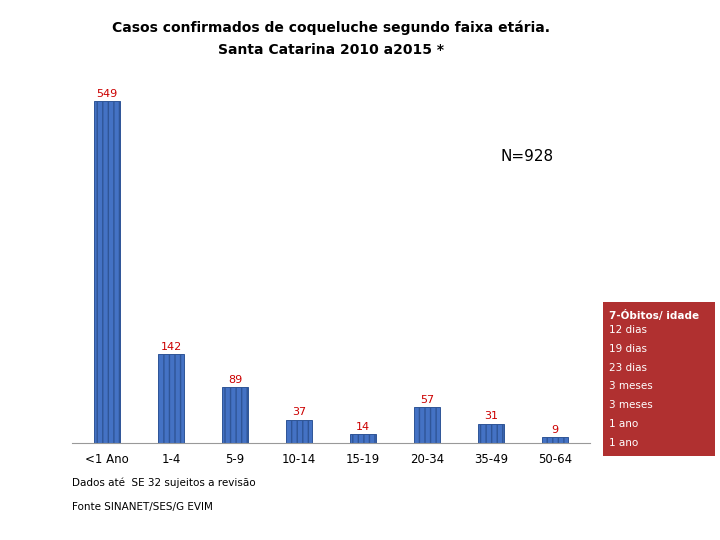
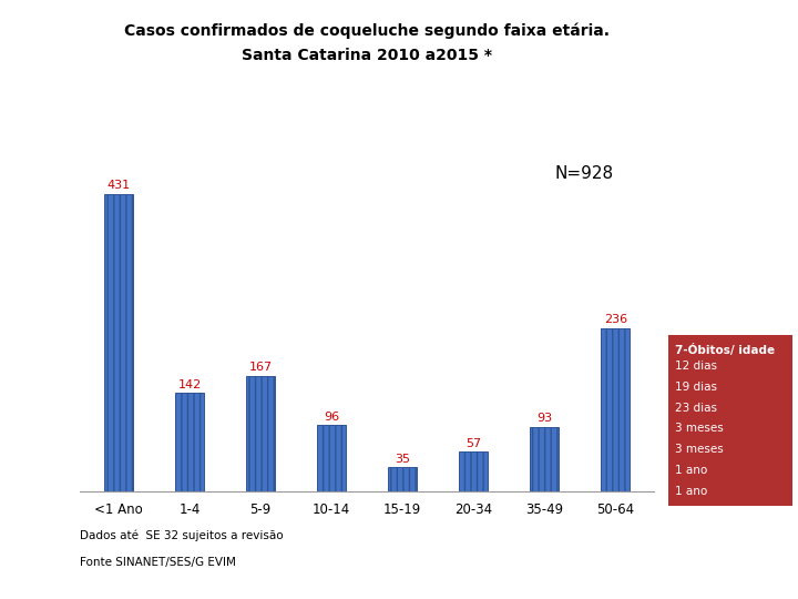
<1 Ano: 549 -> 431
5-9: 89 -> 167
10-14: 37 -> 96
15-19: 14 -> 35
35-49: 31 -> 93
50-64: 9 -> 236
